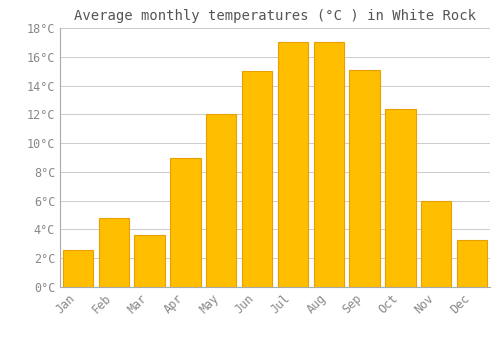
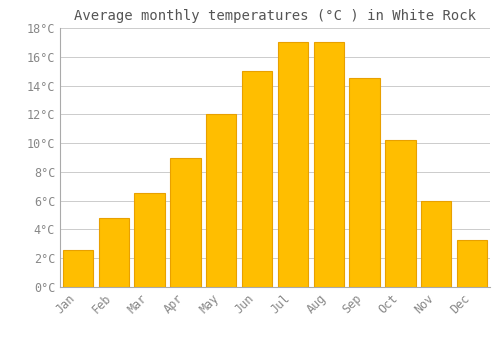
Mar: 3.6°C -> 6.5°C
Sep: 15.1°C -> 14.5°C
Oct: 12.4°C -> 10.2°C
